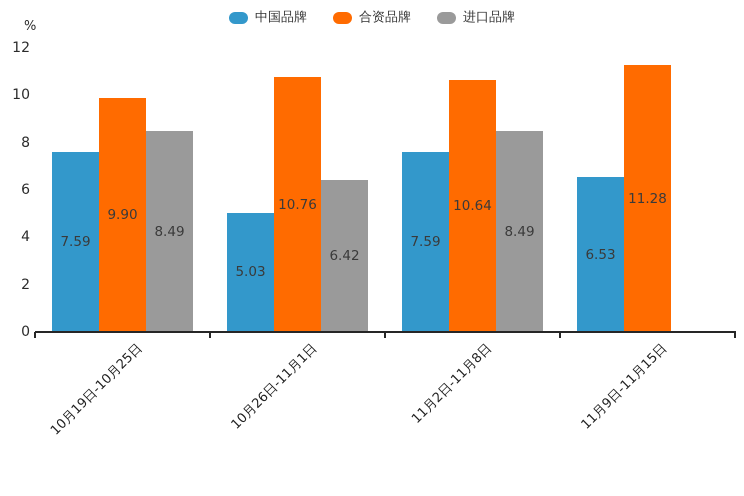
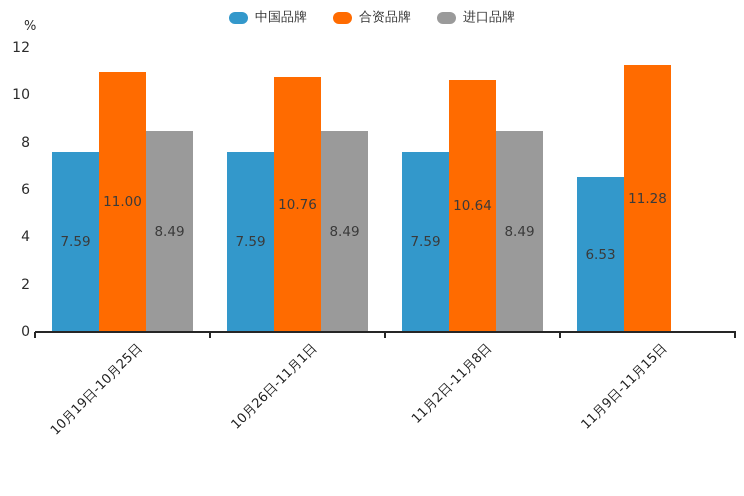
合资品牌/10月19日-10月25日: 9.90 -> 11.00
中国品牌/10月26日-11月1日: 5.03 -> 7.59
进口品牌/10月26日-11月1日: 6.42 -> 8.49
